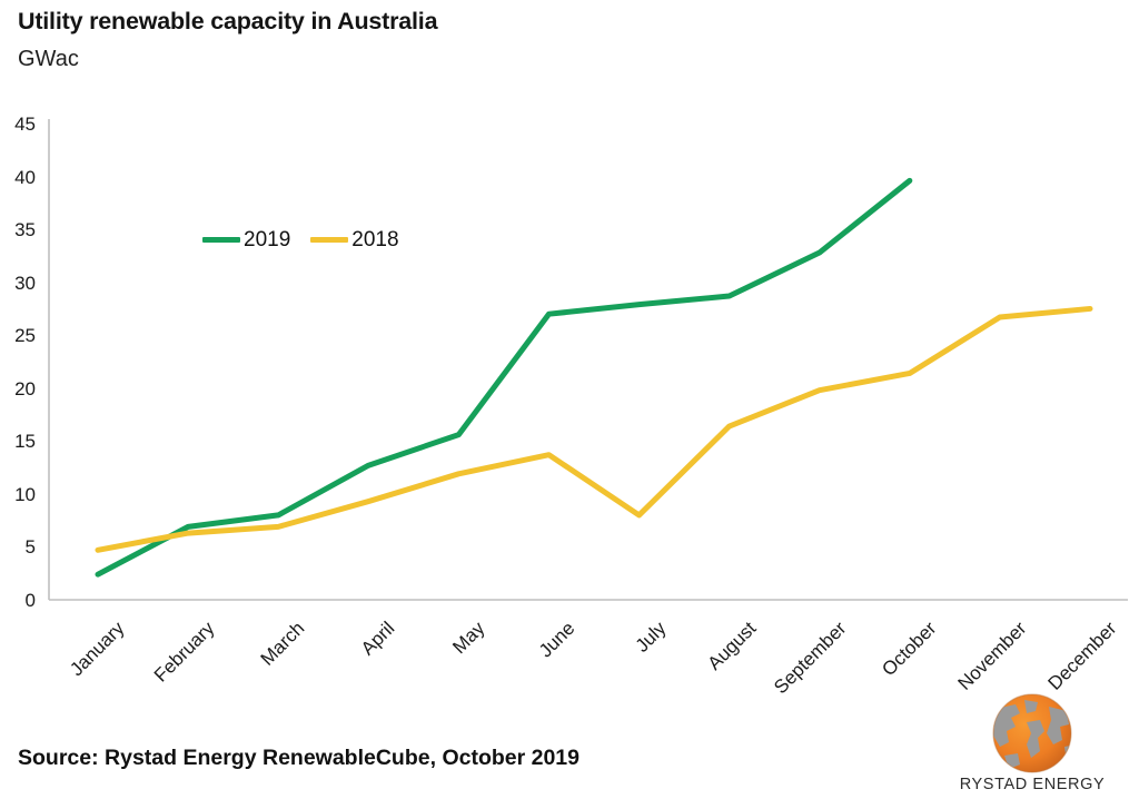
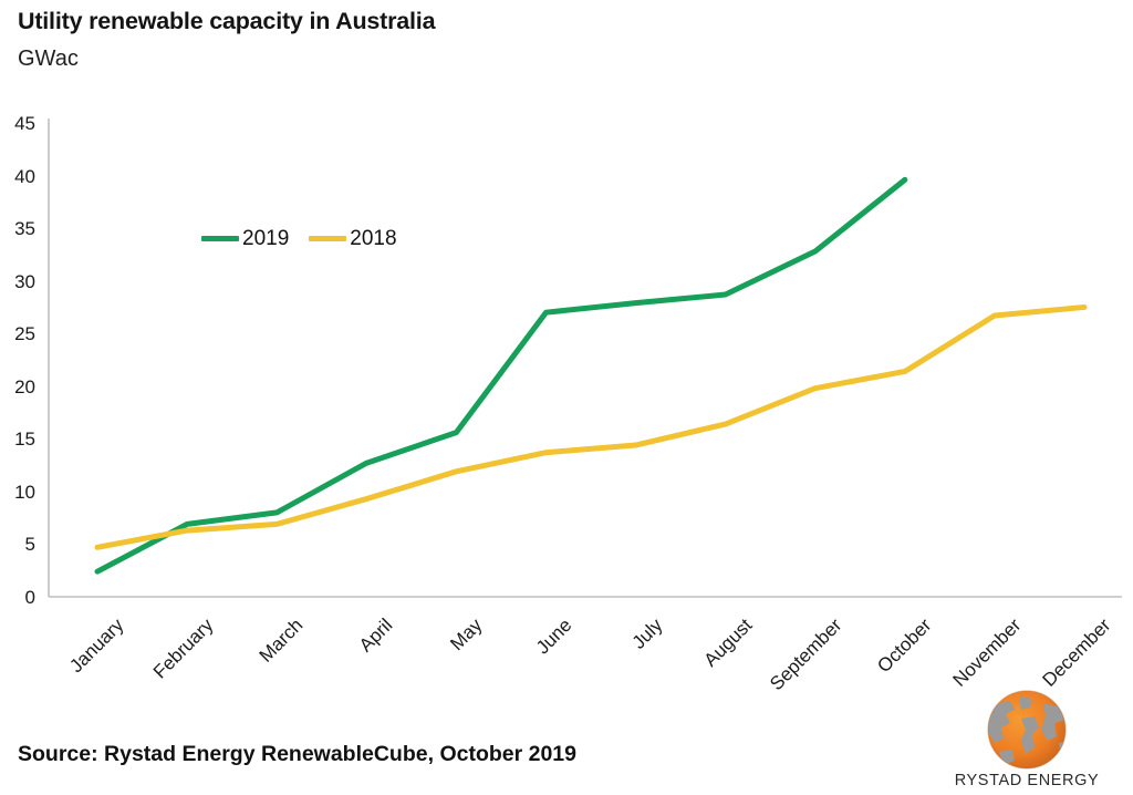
2018/July: 8 -> 14
